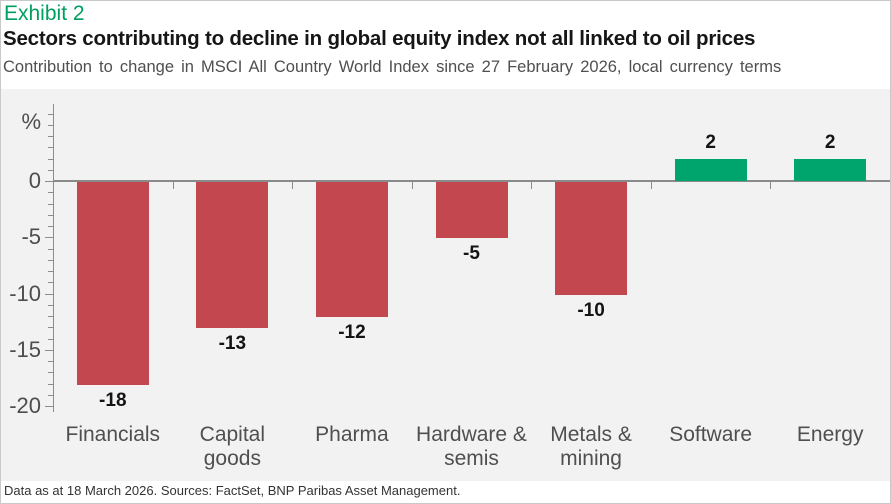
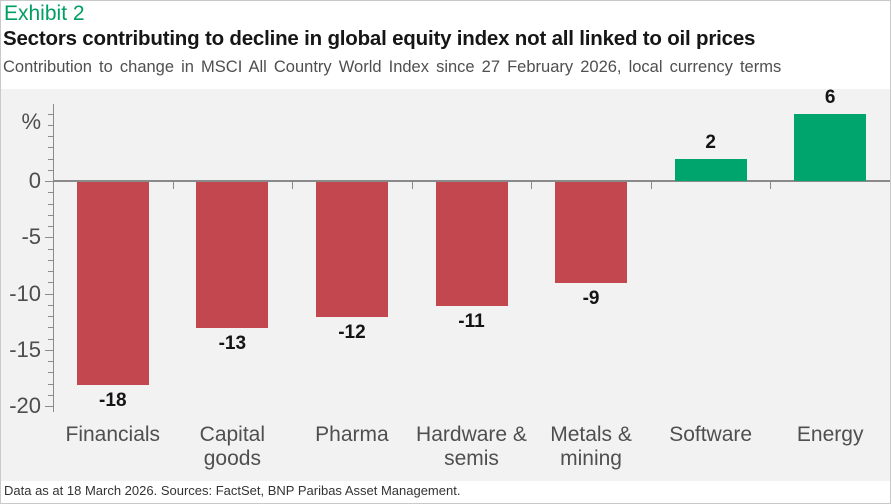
Hardware & semis: -5 -> -11
Metals & mining: -10 -> -9
Energy: 2 -> 6
